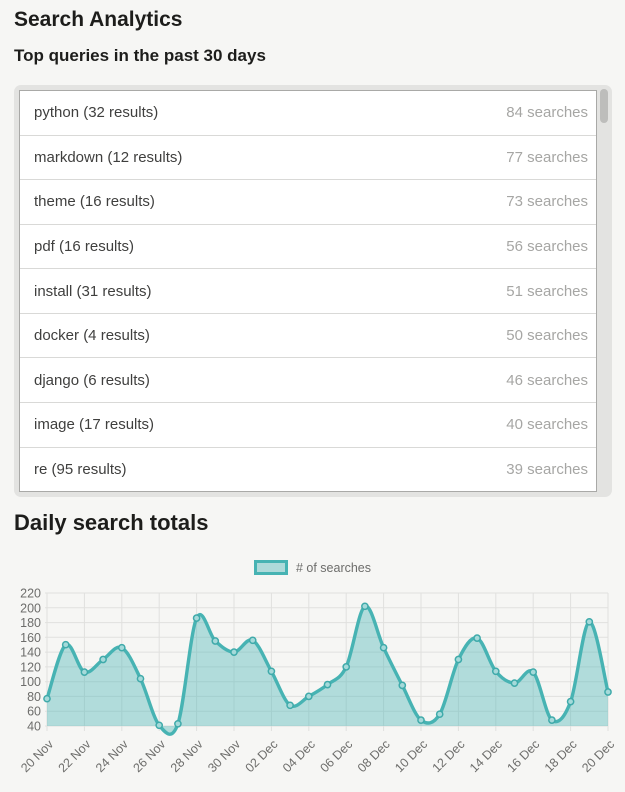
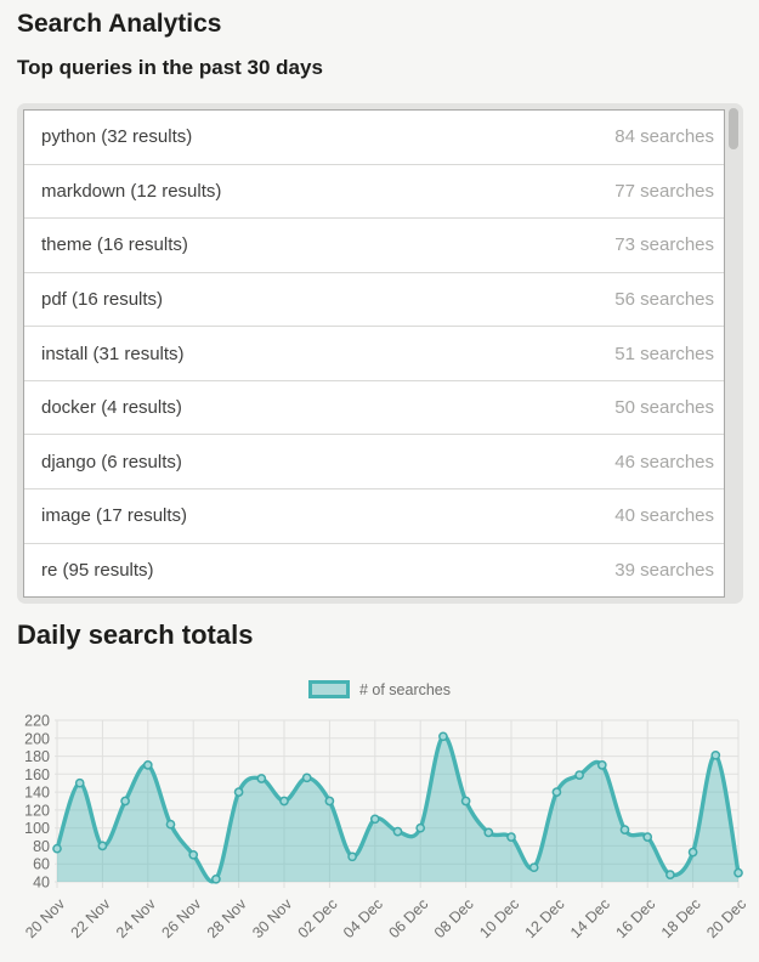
22 Nov: 110 -> 80
24 Nov: 150 -> 170
26 Nov: 40 -> 70
28 Nov: 190 -> 140
30 Nov: 140 -> 130
02 Dec: 110 -> 130
04 Dec: 80 -> 110
06 Dec: 120 -> 100
08 Dec: 150 -> 130
10 Dec: 50 -> 90
12 Dec: 130 -> 140
14 Dec: 110 -> 170
16 Dec: 110 -> 90
20 Dec: 90 -> 50
